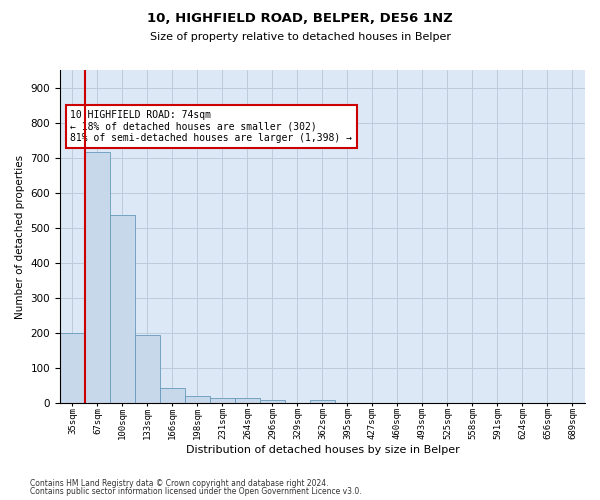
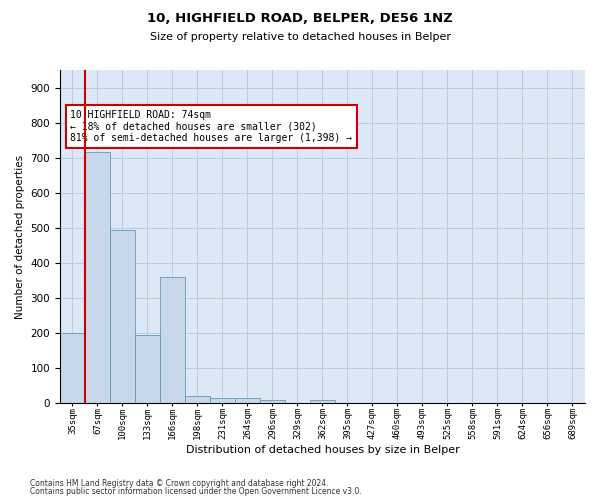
100sqm: 535 -> 495
166sqm: 42 -> 360
